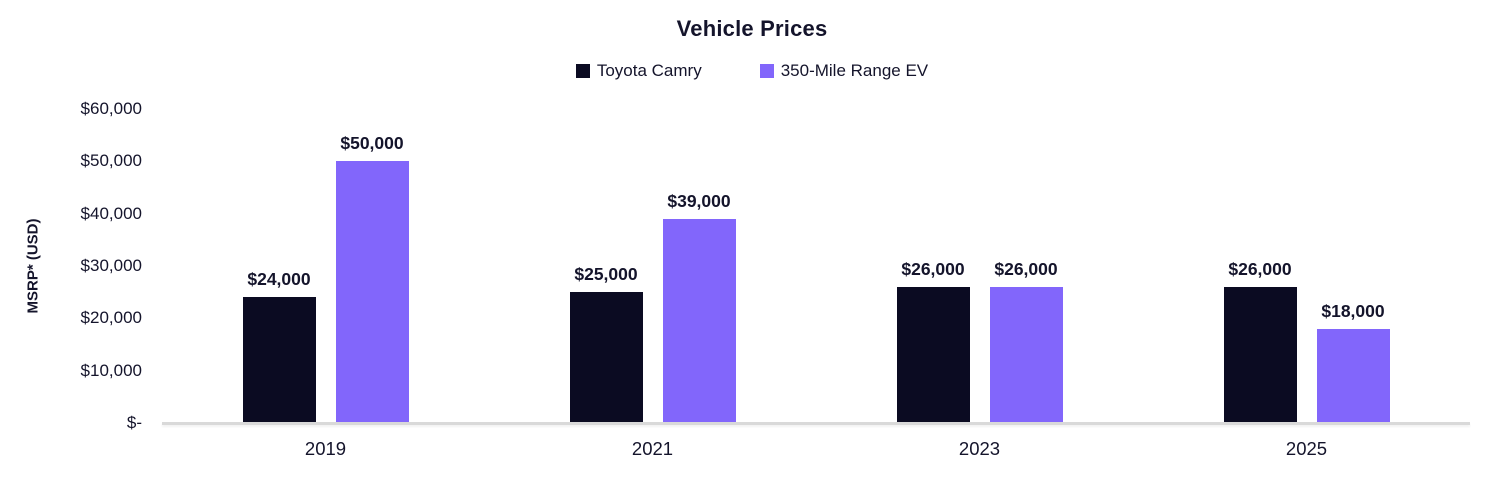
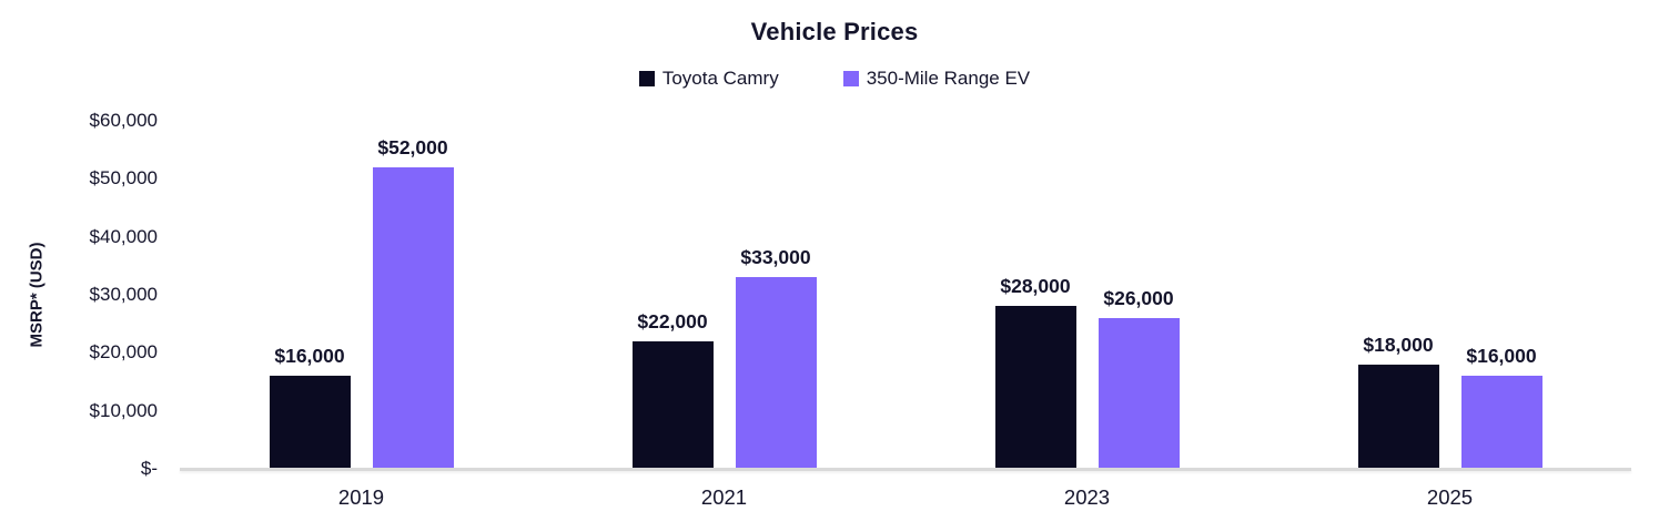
Toyota Camry/2019: $24,000 -> $16,000
350-Mile Range EV/2019: $50,000 -> $52,000
Toyota Camry/2021: $25,000 -> $22,000
350-Mile Range EV/2021: $39,000 -> $33,000
Toyota Camry/2023: $26,000 -> $28,000
Toyota Camry/2025: $26,000 -> $18,000
350-Mile Range EV/2025: $18,000 -> $16,000
